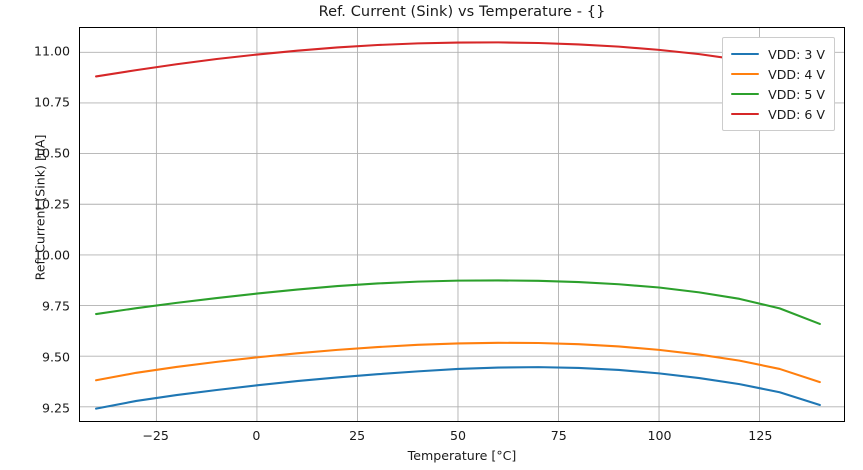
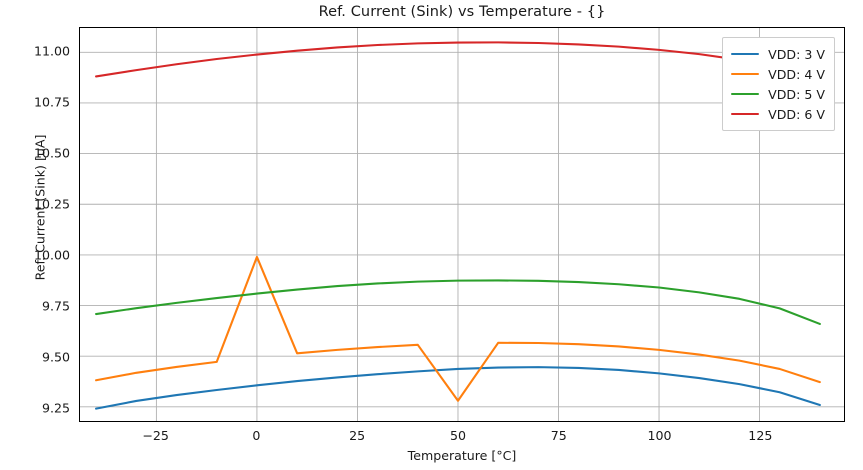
VDD: 4 V/0: 9.49 -> 9.99
VDD: 4 V/50: 9.56 -> 9.28
